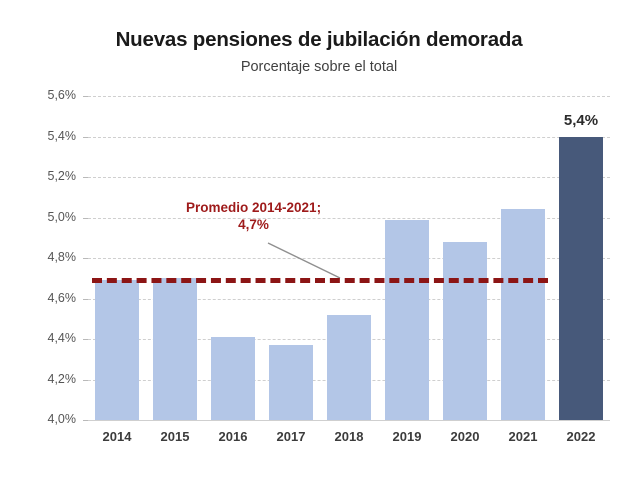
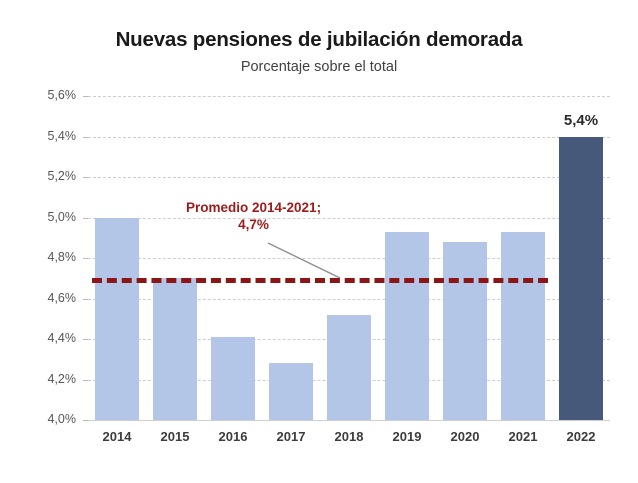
2014: 4,69% -> 5,00%
2017: 4,37% -> 4,28%
2019: 4,99% -> 4,93%
2021: 5,04% -> 4,93%
